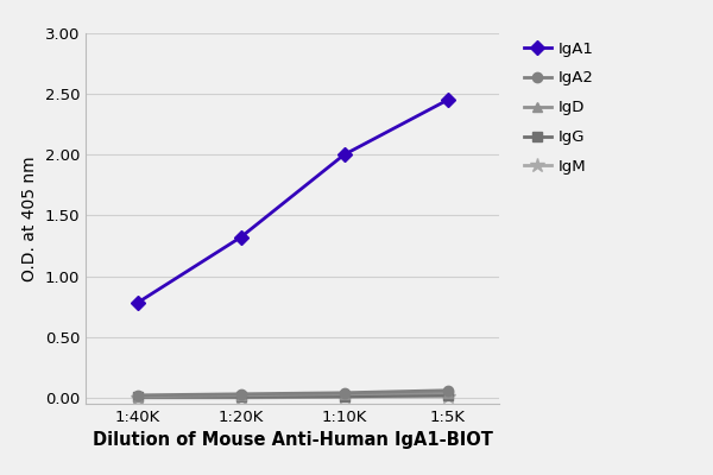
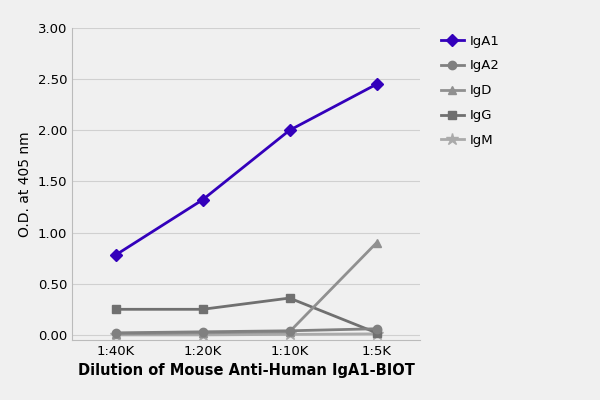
IgG/1:40K: 0.01 -> 0.25
IgG/1:20K: 0.01 -> 0.25
IgG/1:10K: 0.01 -> 0.36
IgD/1:5K: 0.04 -> 0.90
